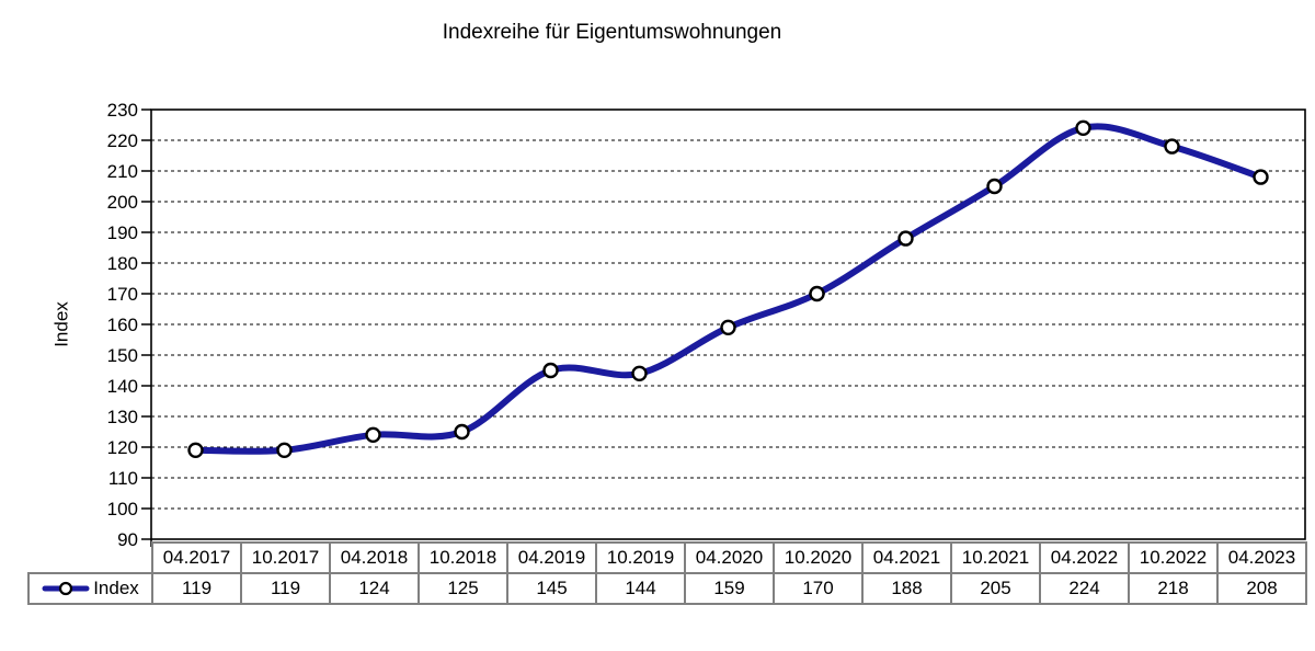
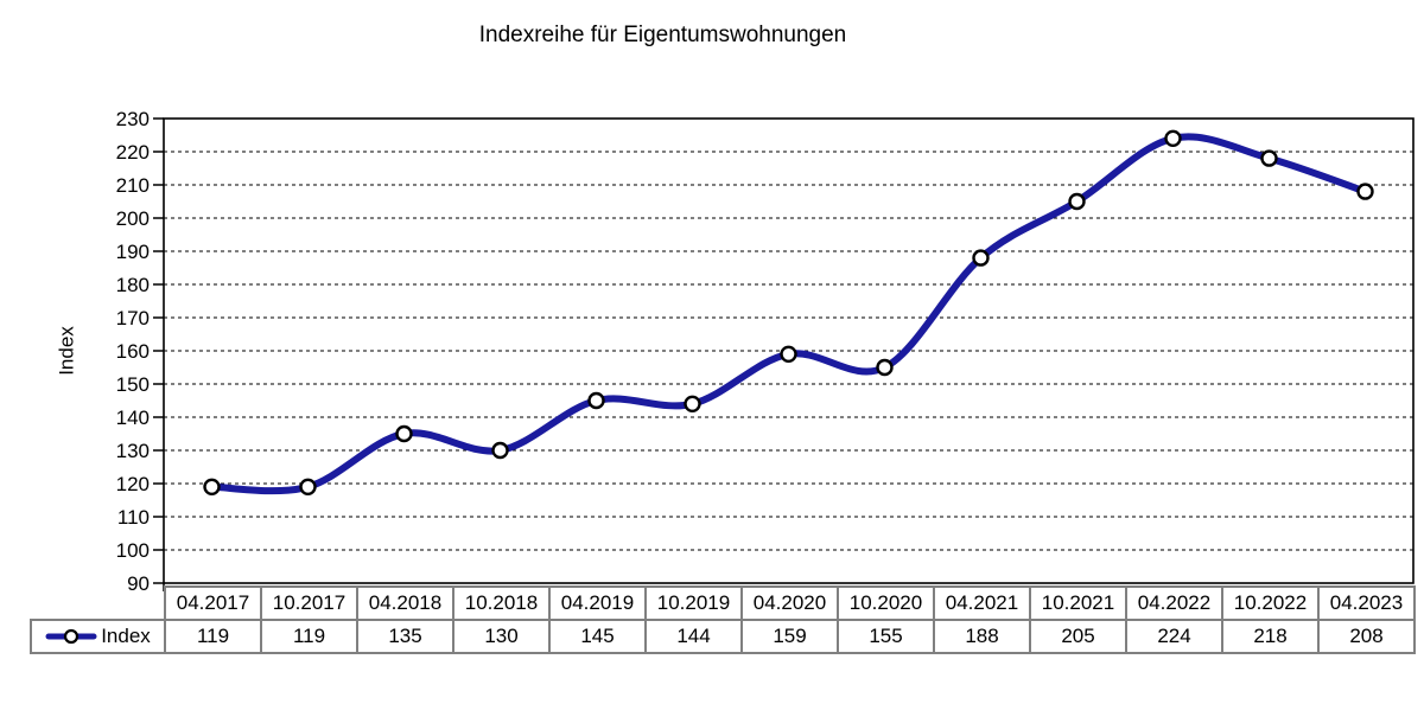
04.2018: 124 -> 135
10.2018: 125 -> 130
10.2020: 170 -> 155
